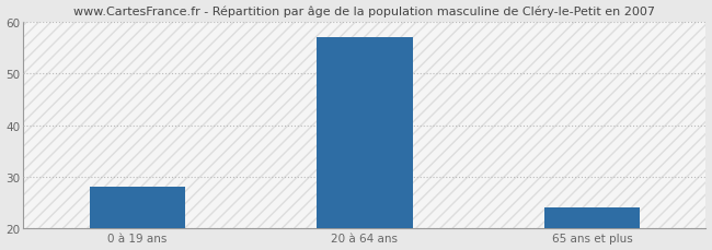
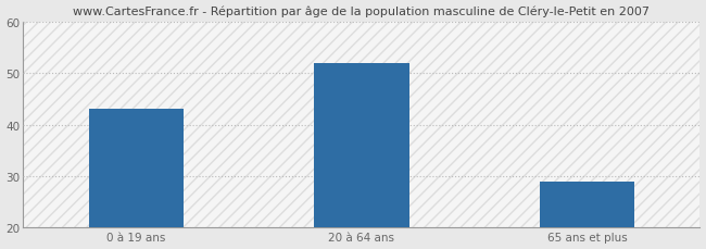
0 à 19 ans: 28 -> 43
20 à 64 ans: 57 -> 52
65 ans et plus: 24 -> 29
